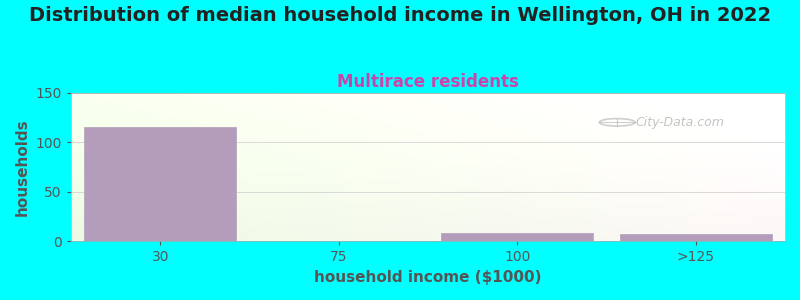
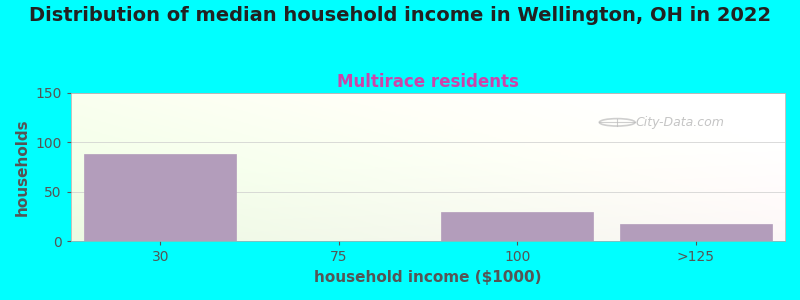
30: 115 -> 88
100: 8 -> 30
>125: 7 -> 18
